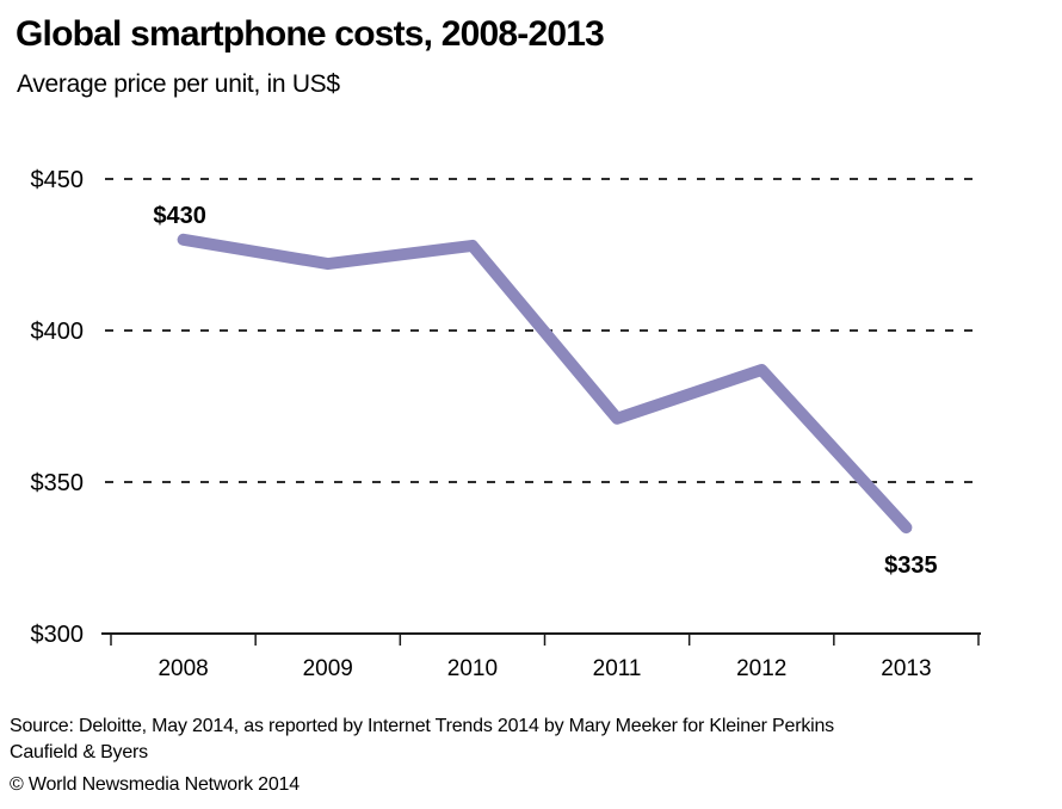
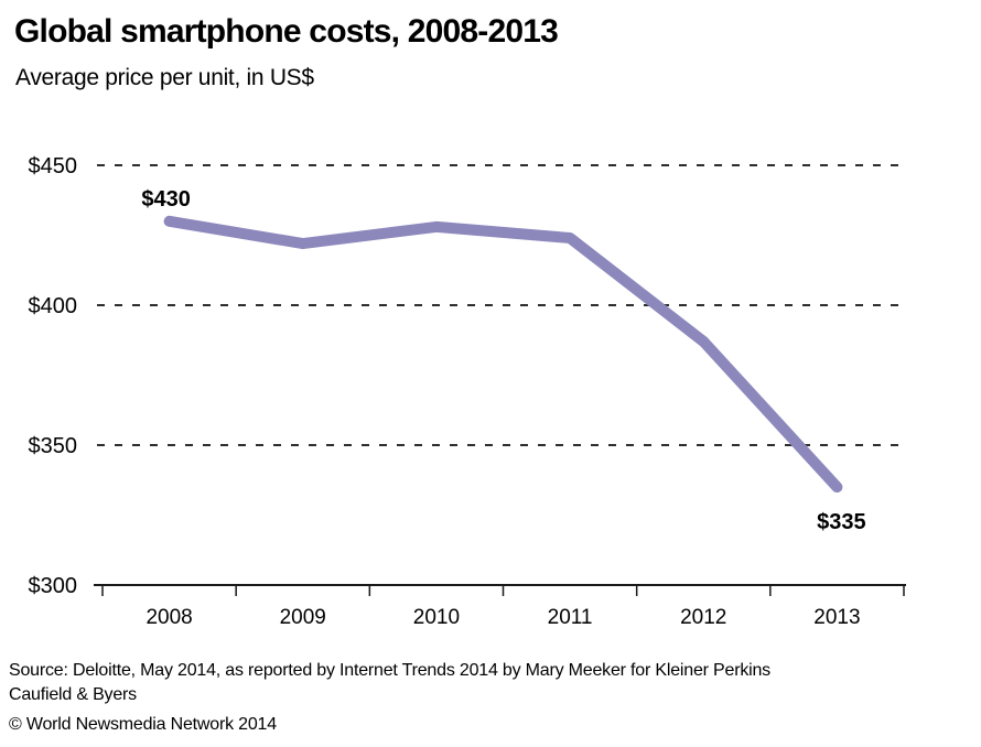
2011: $371 -> $424
